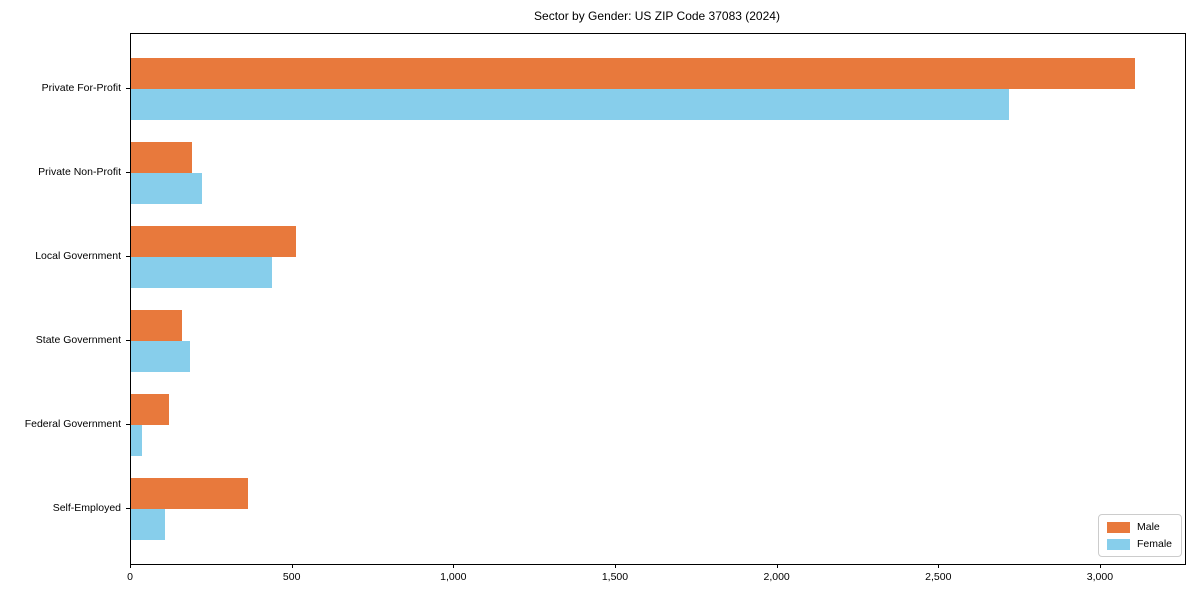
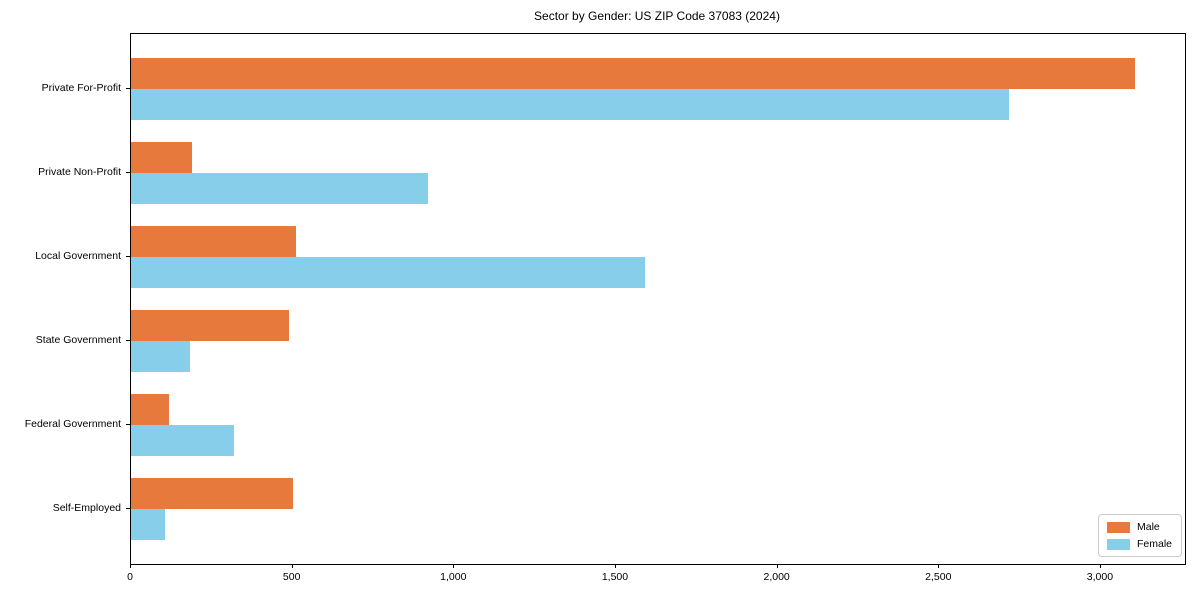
Female/Private Non-Profit: 220 -> 920
Female/Local Government: 440 -> 1590
Male/State Government: 160 -> 490
Female/Federal Government: 30 -> 320
Male/Self-Employed: 360 -> 500
